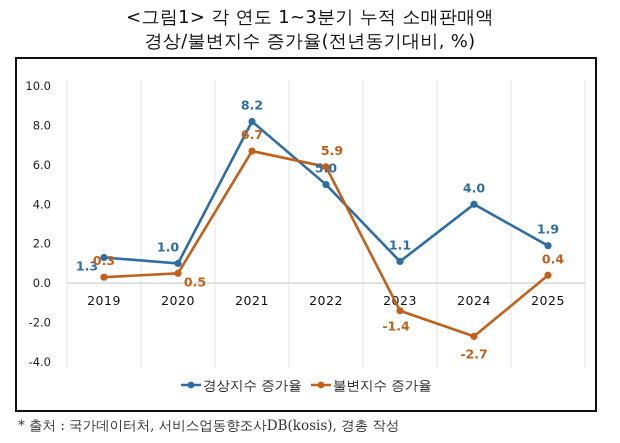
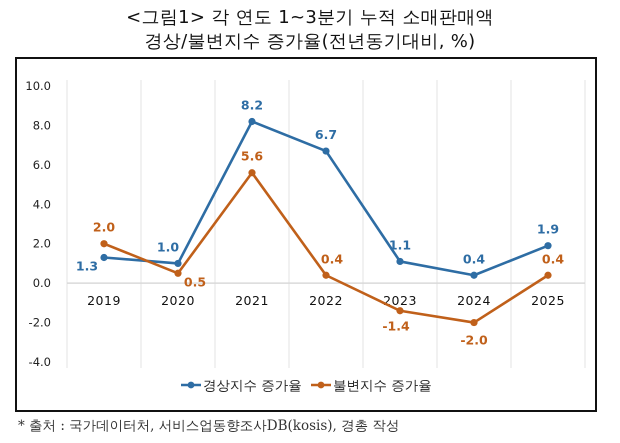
불변지수 증가율/2019: 0.3 -> 2.0
불변지수 증가율/2021: 6.7 -> 5.6
경상지수 증가율/2022: 5.0 -> 6.7
불변지수 증가율/2022: 5.9 -> 0.4
경상지수 증가율/2024: 4.0 -> 0.4
불변지수 증가율/2024: -2.7 -> -2.0
